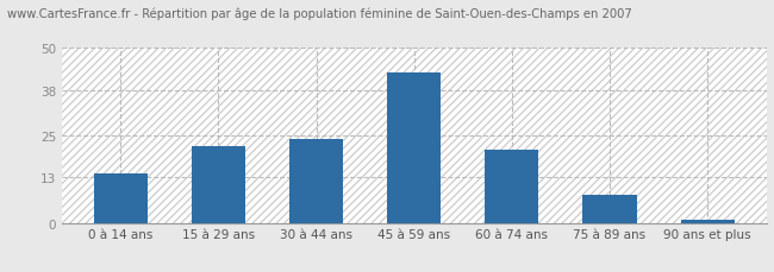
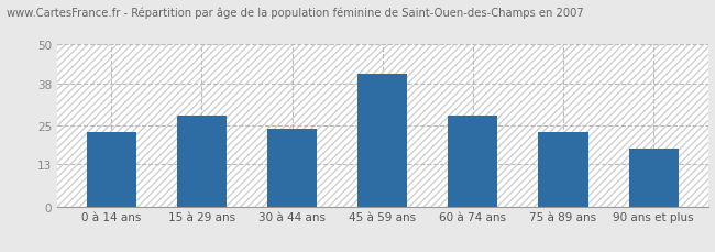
0 à 14 ans: 14 -> 23
15 à 29 ans: 22 -> 28
45 à 59 ans: 43 -> 41
60 à 74 ans: 21 -> 28
75 à 89 ans: 8 -> 23
90 ans et plus: 1 -> 18
